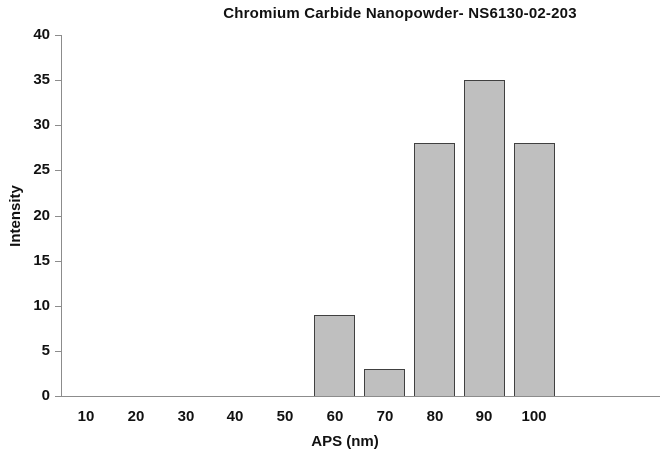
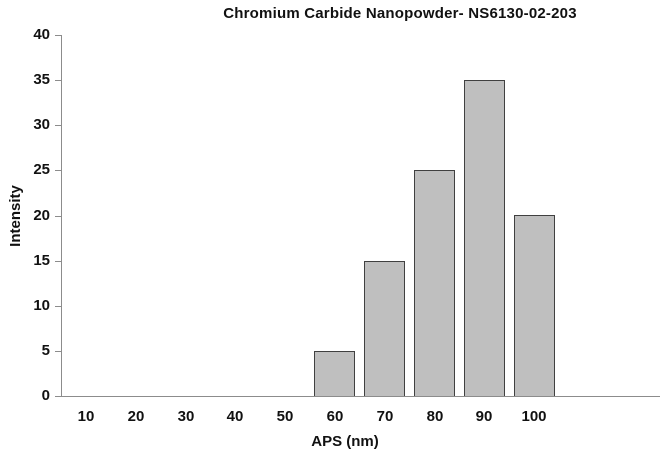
60: 9 -> 5
70: 3 -> 15
80: 28 -> 25
100: 28 -> 20
